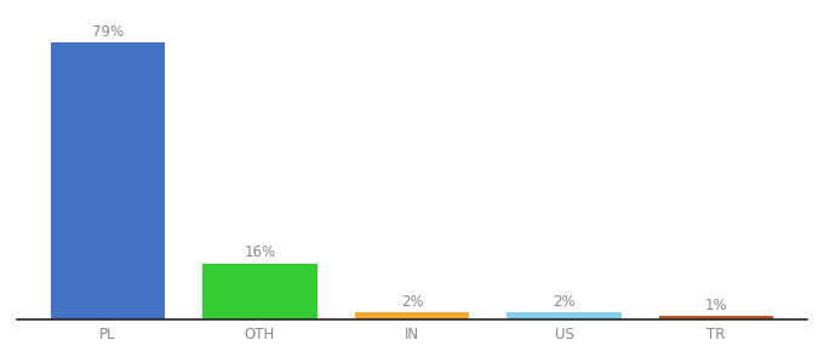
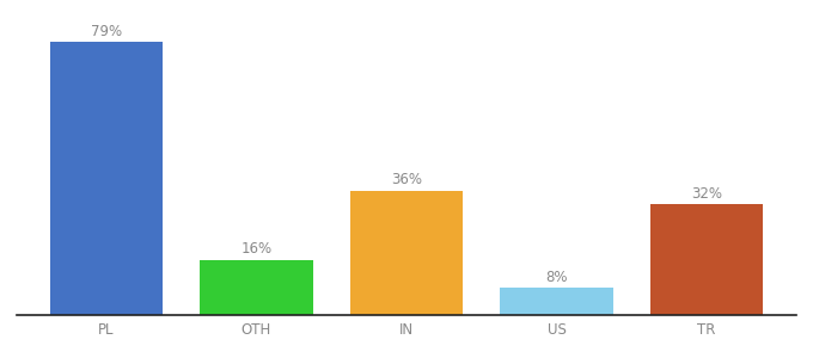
IN: 2% -> 36%
US: 2% -> 8%
TR: 1% -> 32%
